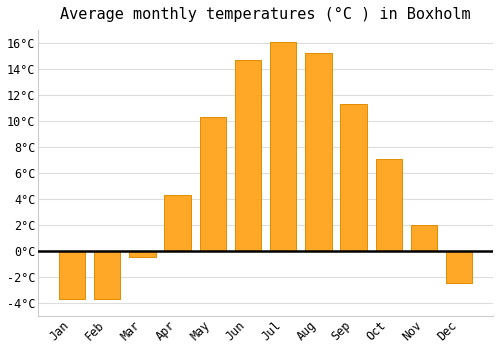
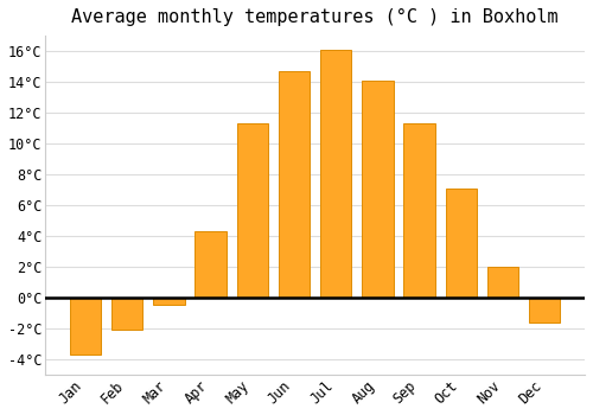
Feb: -3.7°C -> -2.1°C
May: 10.3°C -> 11.3°C
Aug: 15.2°C -> 14.1°C
Dec: -2.5°C -> -1.6°C
